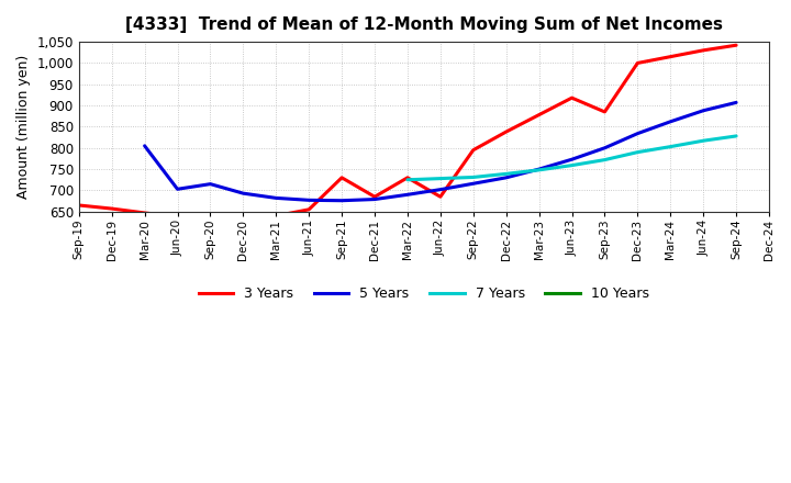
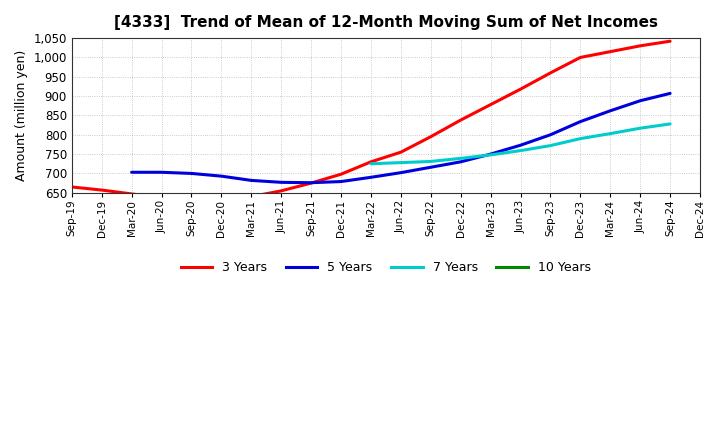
5 Years/Mar-20: 805 -> 703
5 Years/Sep-20: 715 -> 700
3 Years/Sep-21: 730 -> 675
3 Years/Dec-21: 685 -> 698
3 Years/Jun-22: 685 -> 755
3 Years/Sep-23: 885 -> 960
